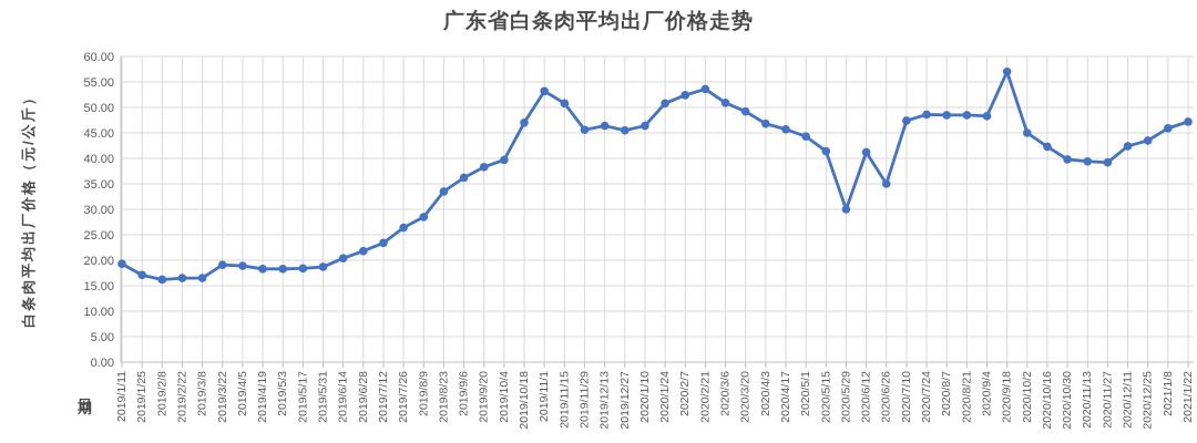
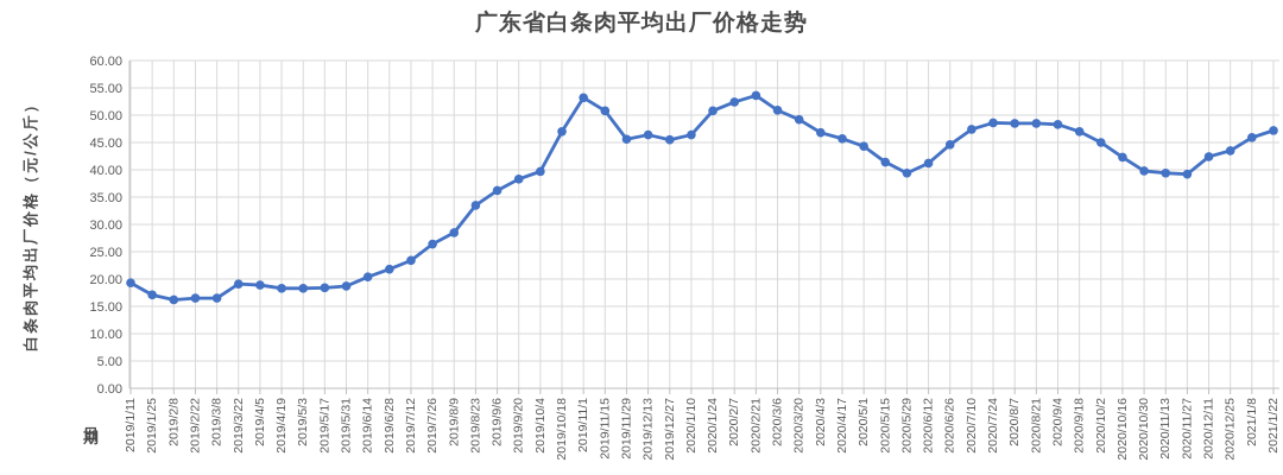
2020/5/29: 30 -> 39
2020/6/26: 35 -> 45
2020/9/18: 57 -> 47
